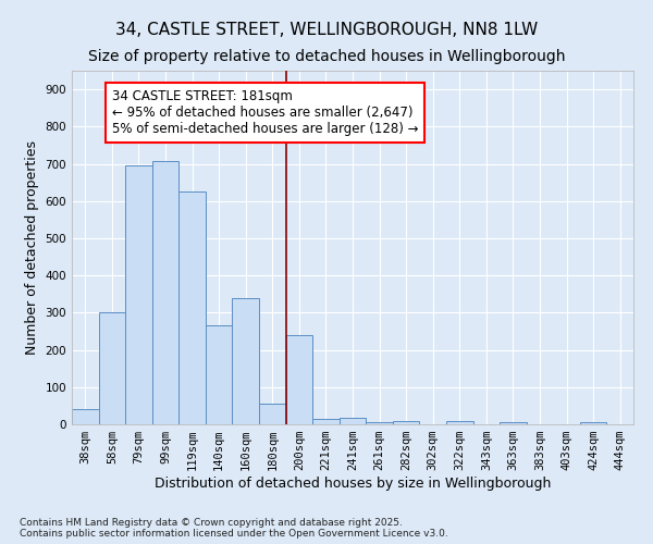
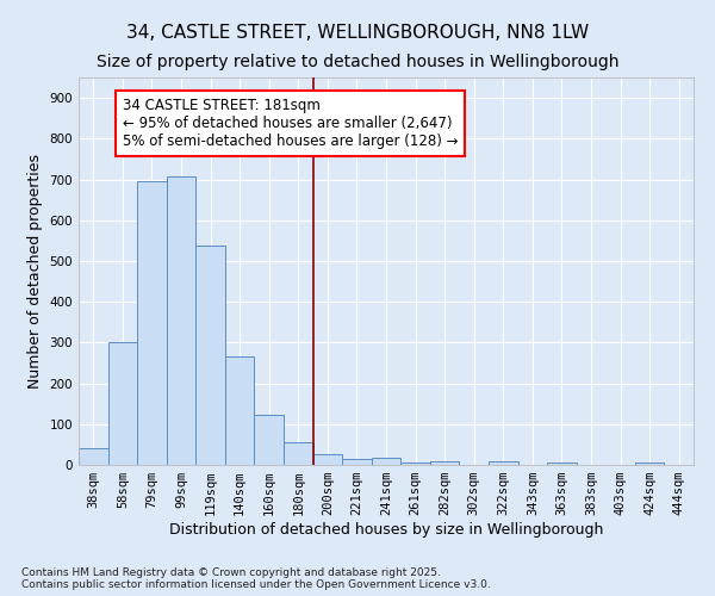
119sqm: 625 -> 538
160sqm: 340 -> 122
200sqm: 240 -> 25
